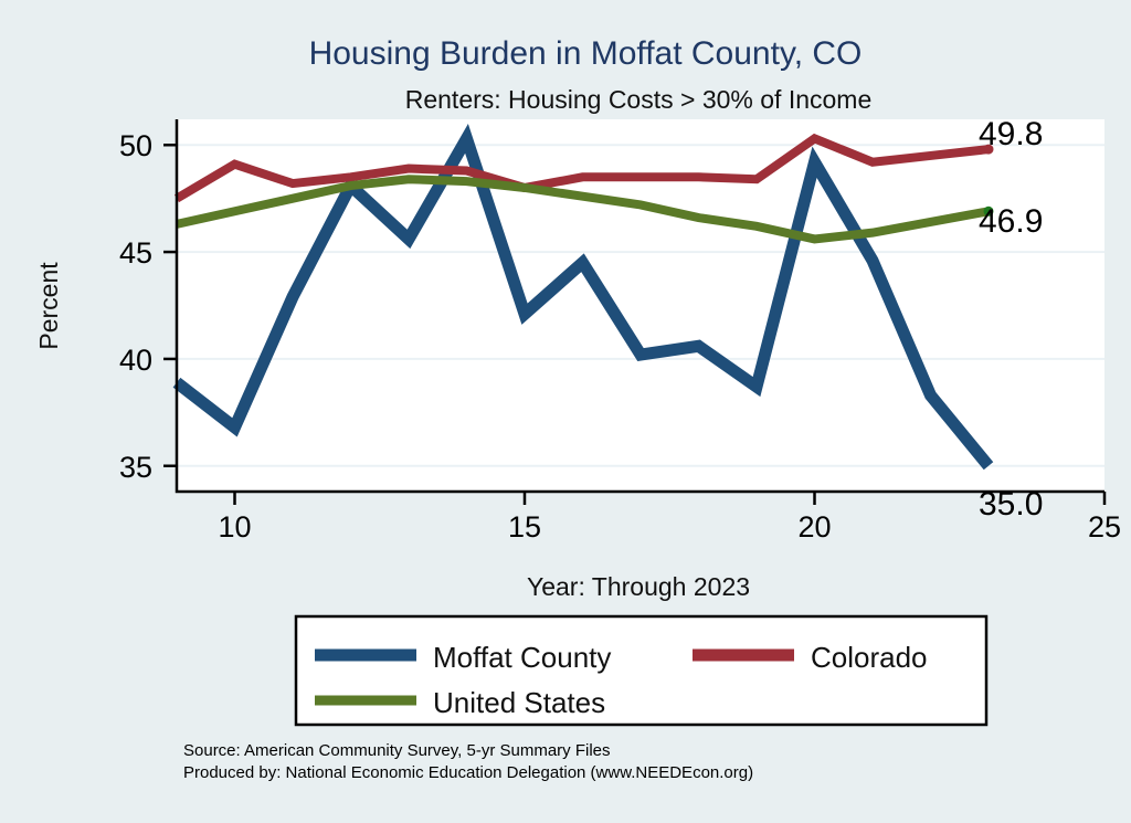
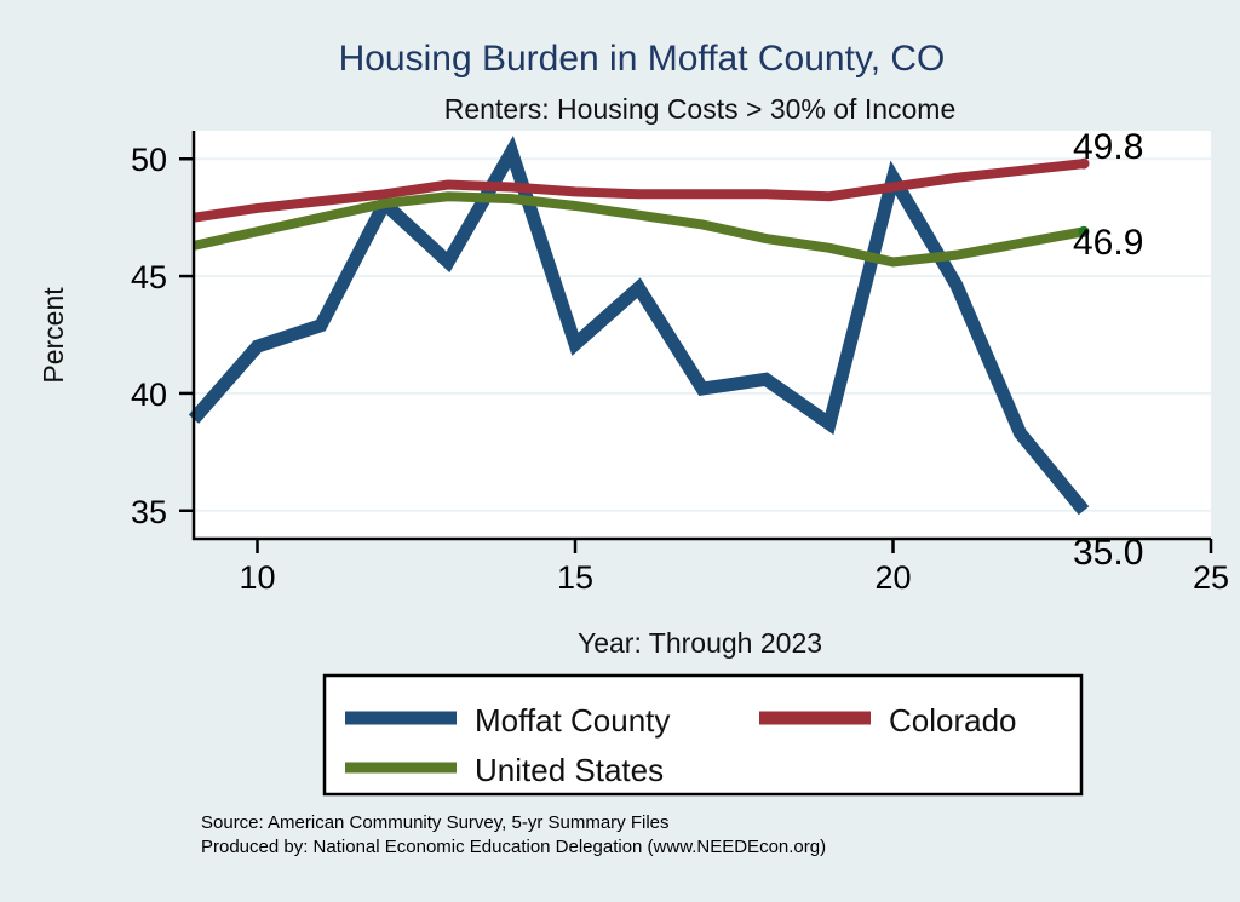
Moffat County/10: 36.8 -> 42.0
Colorado/10: 49.1 -> 47.9
Colorado/15: 48.0 -> 48.6
Colorado/20: 50.3 -> 48.8
